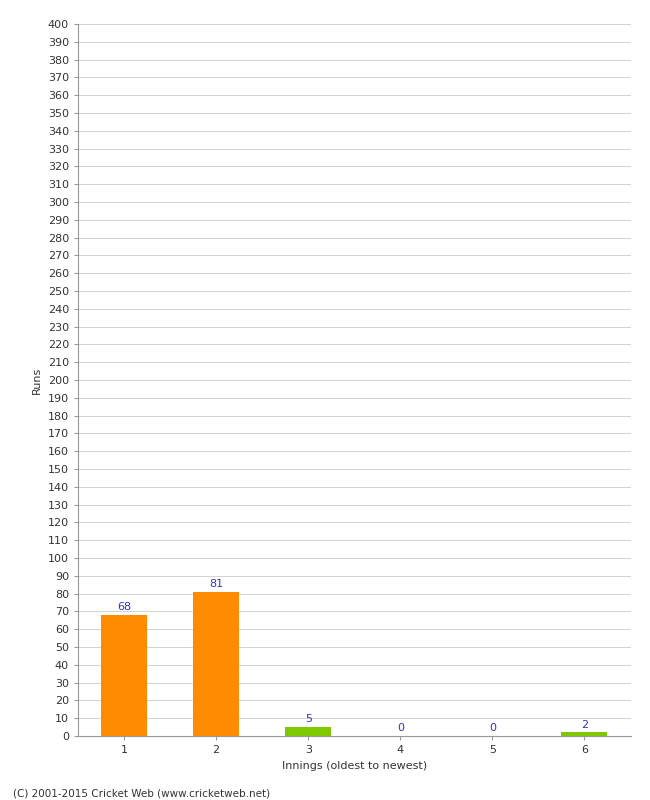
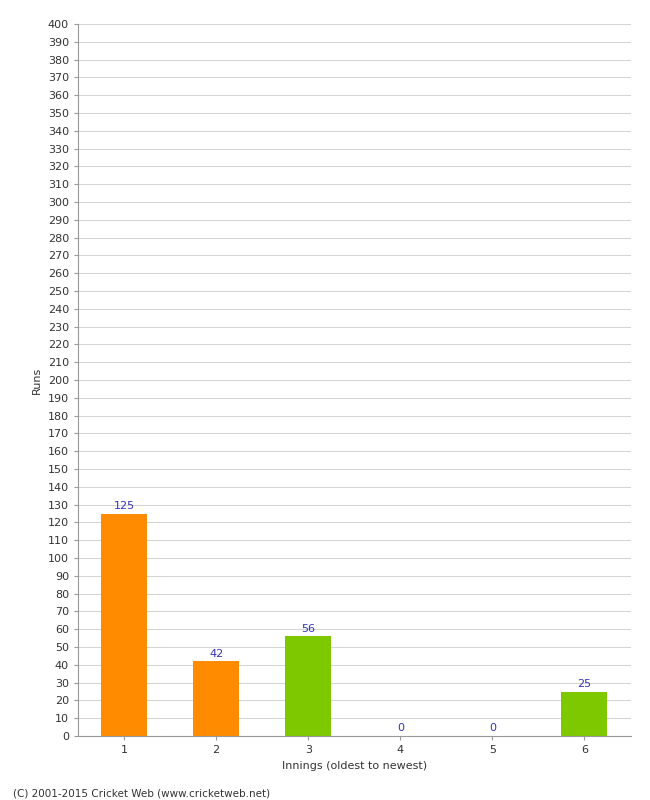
1: 68 -> 125
2: 81 -> 42
3: 5 -> 56
6: 2 -> 25
